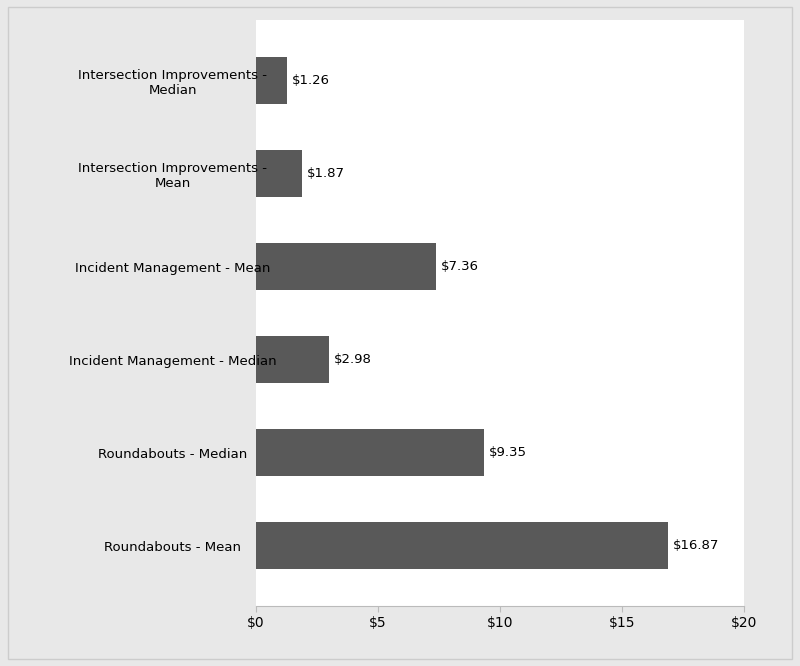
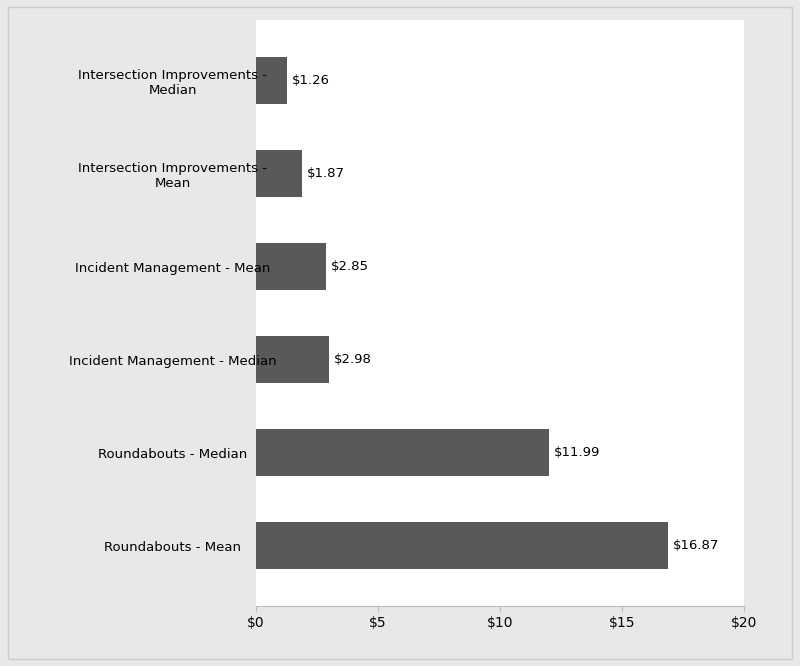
Incident Management - Mean: $7.36 -> $2.85
Roundabouts - Median: $9.35 -> $11.99
